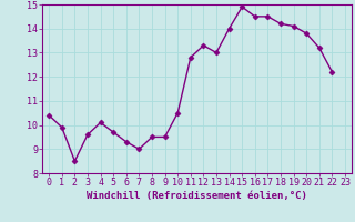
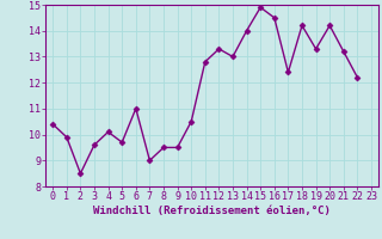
6: 9.3 -> 11.0
17: 14.5 -> 12.4
19: 14.1 -> 13.3
20: 13.8 -> 14.2
